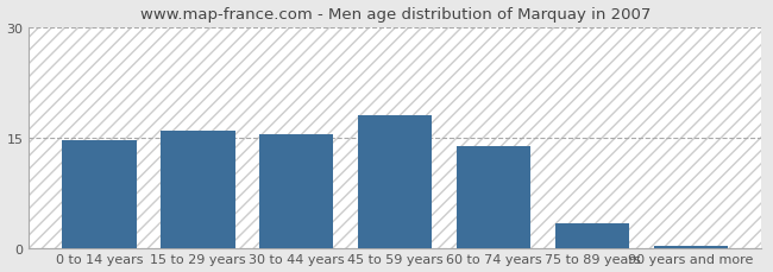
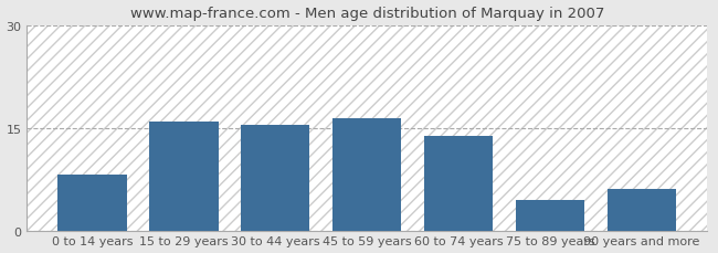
0 to 14 years: 14.7 -> 8.2
45 to 59 years: 18.0 -> 16.4
75 to 89 years: 3.3 -> 4.4
90 years and more: 0.2 -> 6.0
